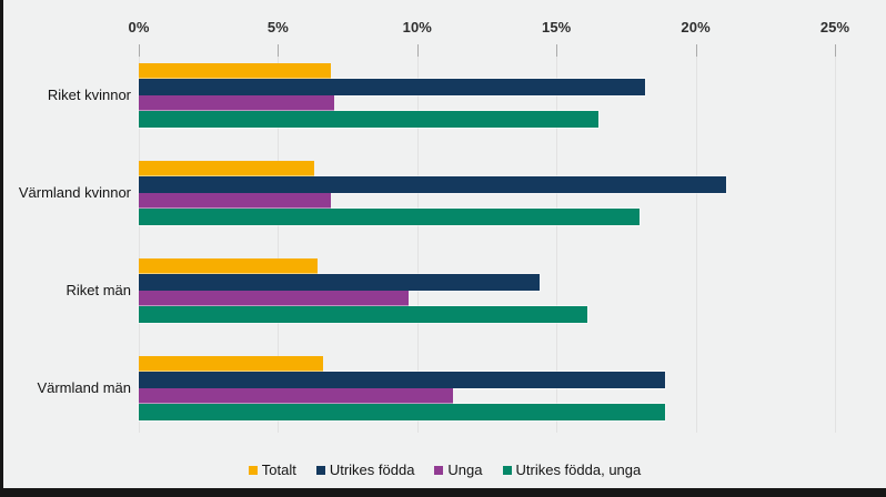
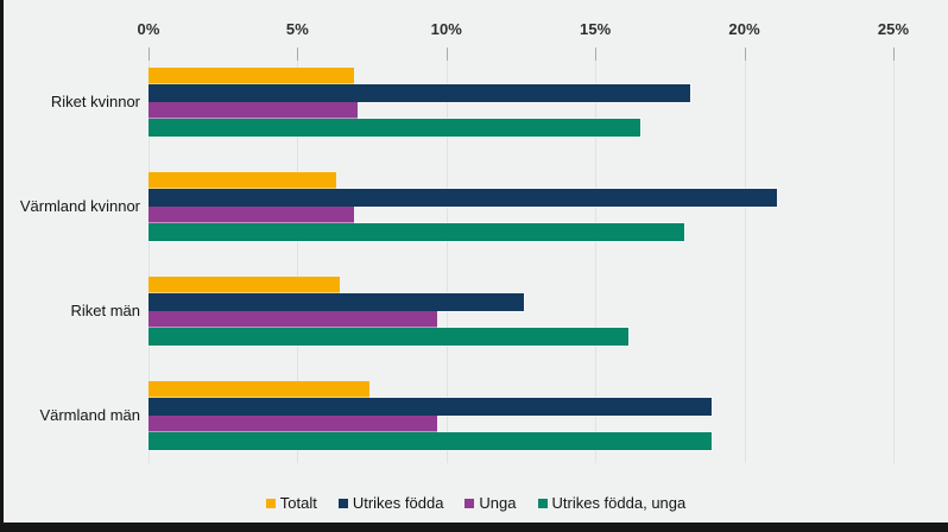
Utrikes födda/Riket män: 14.4% -> 12.6%
Totalt/Värmland män: 6.6% -> 7.4%
Unga/Värmland män: 11.3% -> 9.7%
